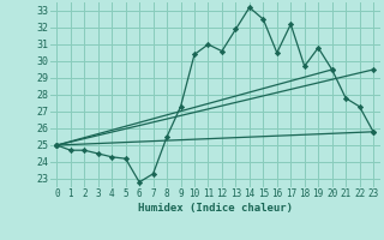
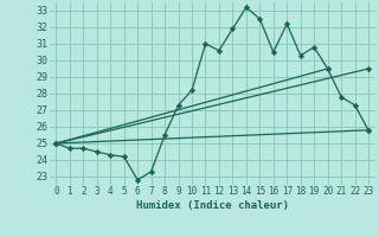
10: 30.4 -> 28.2
18: 29.7 -> 30.3
